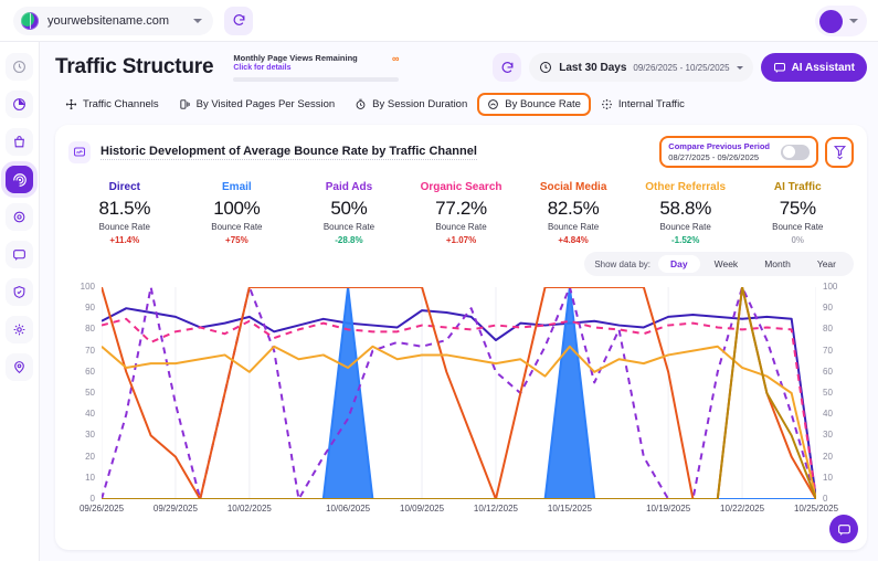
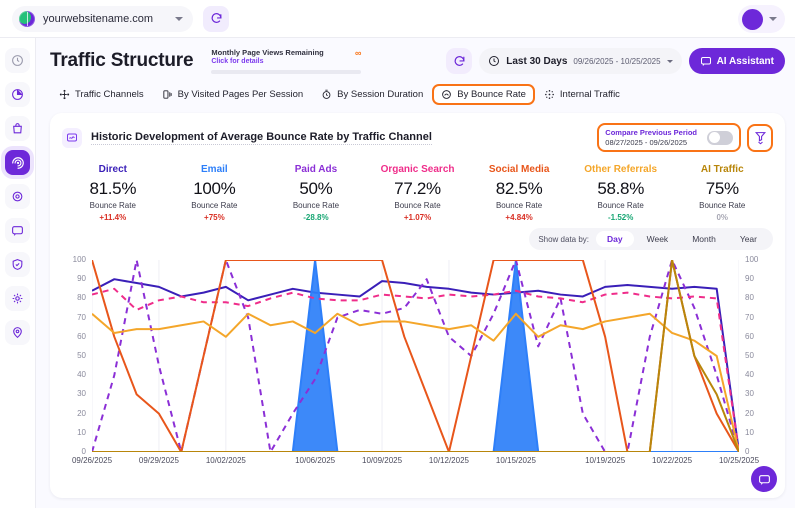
Organic Search/10/02/2025: 84 -> 78
Direct/10/12/2025: 75 -> 85
